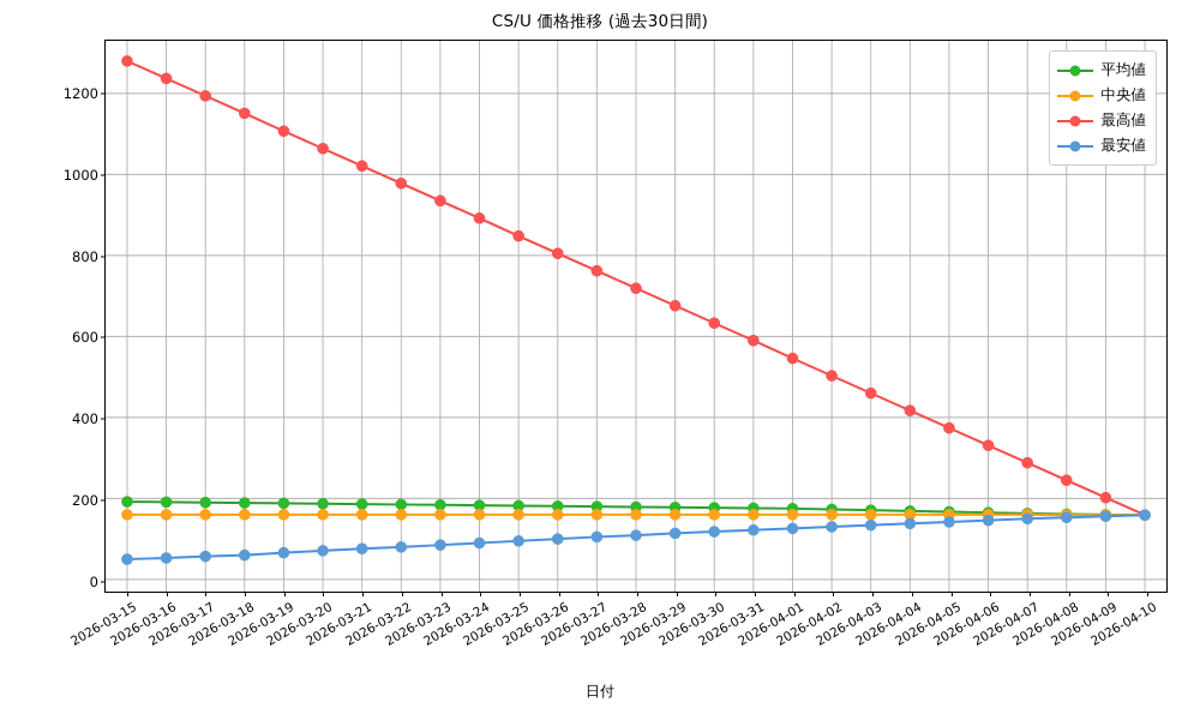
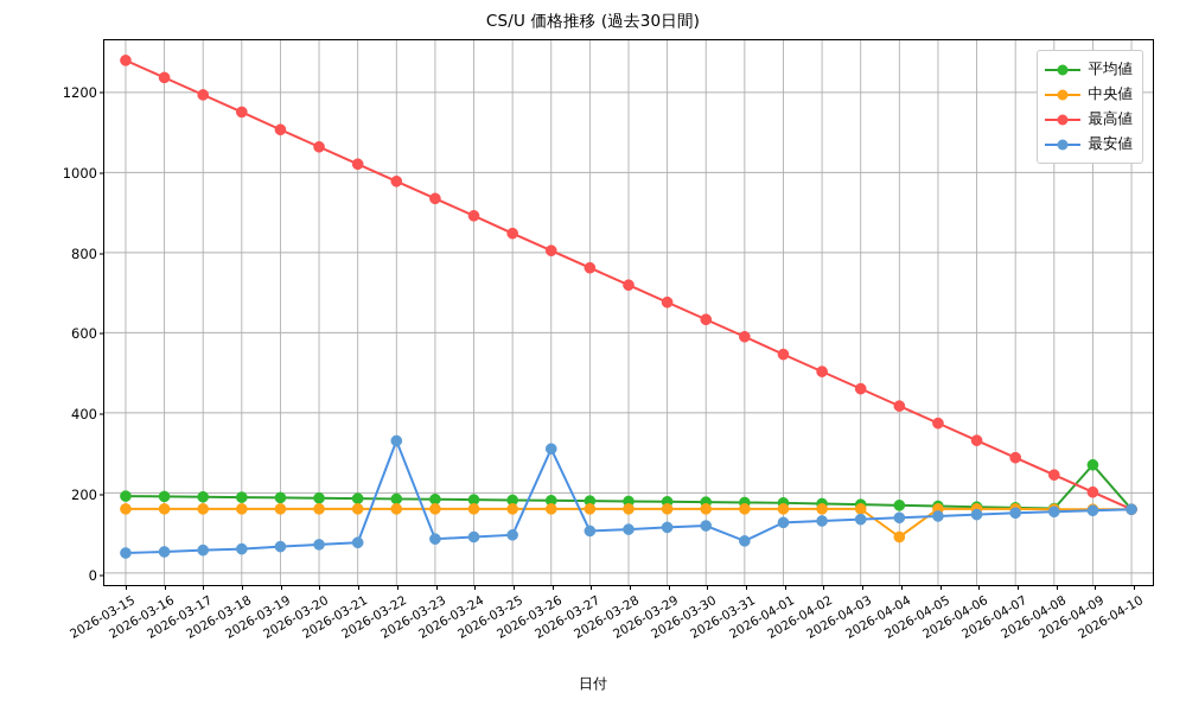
最安値/2026-03-22: 80 -> 330
最安値/2026-03-26: 100 -> 310
最安値/2026-03-31: 120 -> 80
中央値/2026-04-04: 160 -> 90
平均値/2026-04-09: 160 -> 270
